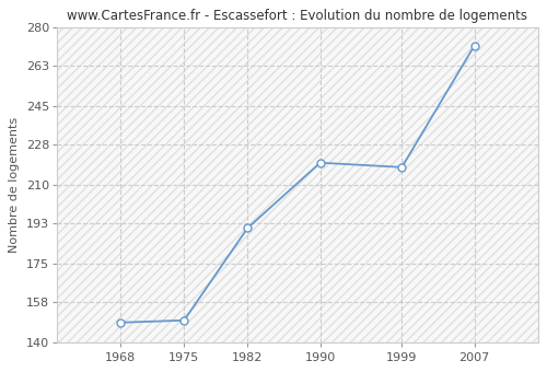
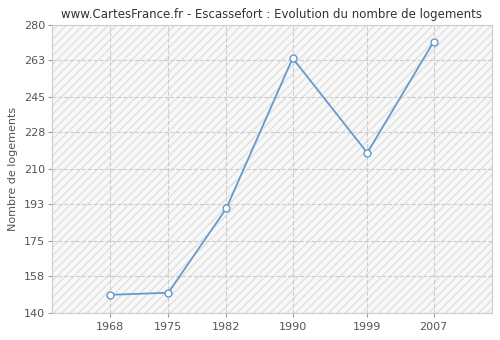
1990: 220 -> 264
